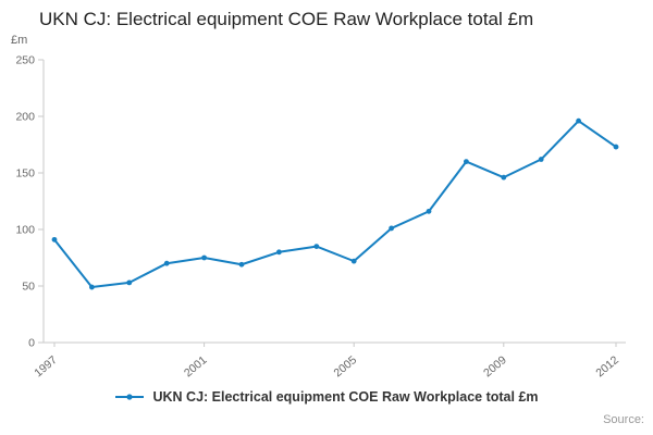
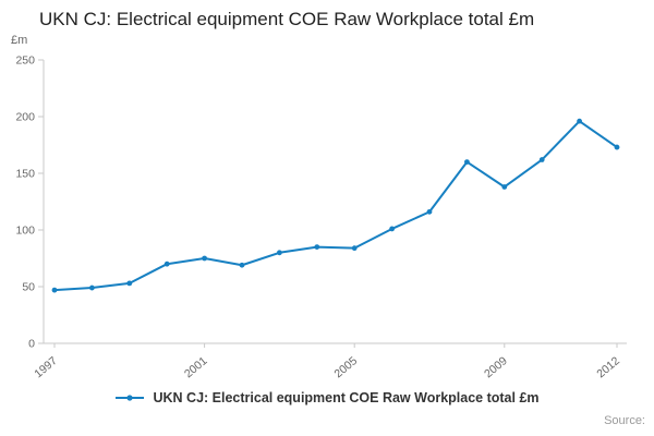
1997: 91 -> 47
2005: 72 -> 84
2009: 146 -> 138
